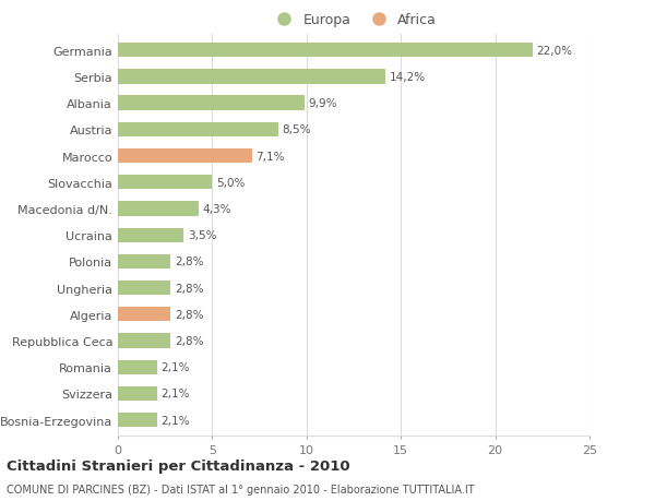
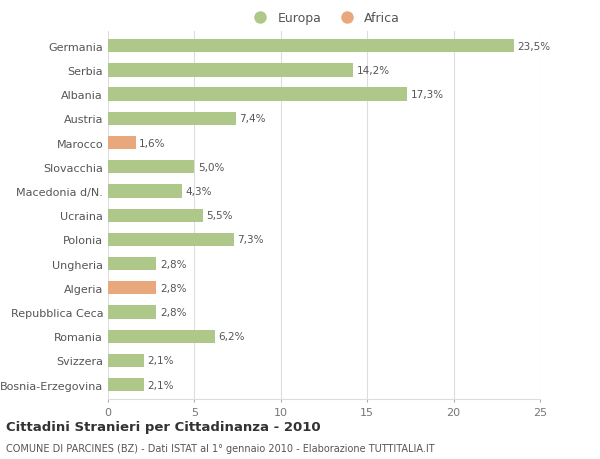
Germania: 22,0% -> 23,5%
Albania: 9,9% -> 17,3%
Austria: 8,5% -> 7,4%
Marocco: 7,1% -> 1,6%
Ucraina: 3,5% -> 5,5%
Polonia: 2,8% -> 7,3%
Romania: 2,1% -> 6,2%
